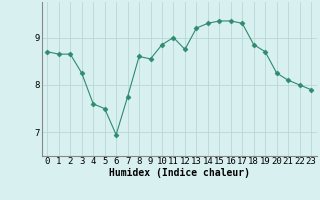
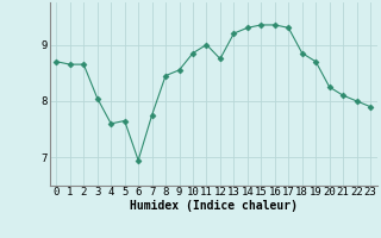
3: 8.25 -> 8.05
5: 7.50 -> 7.65
8: 8.60 -> 8.45
